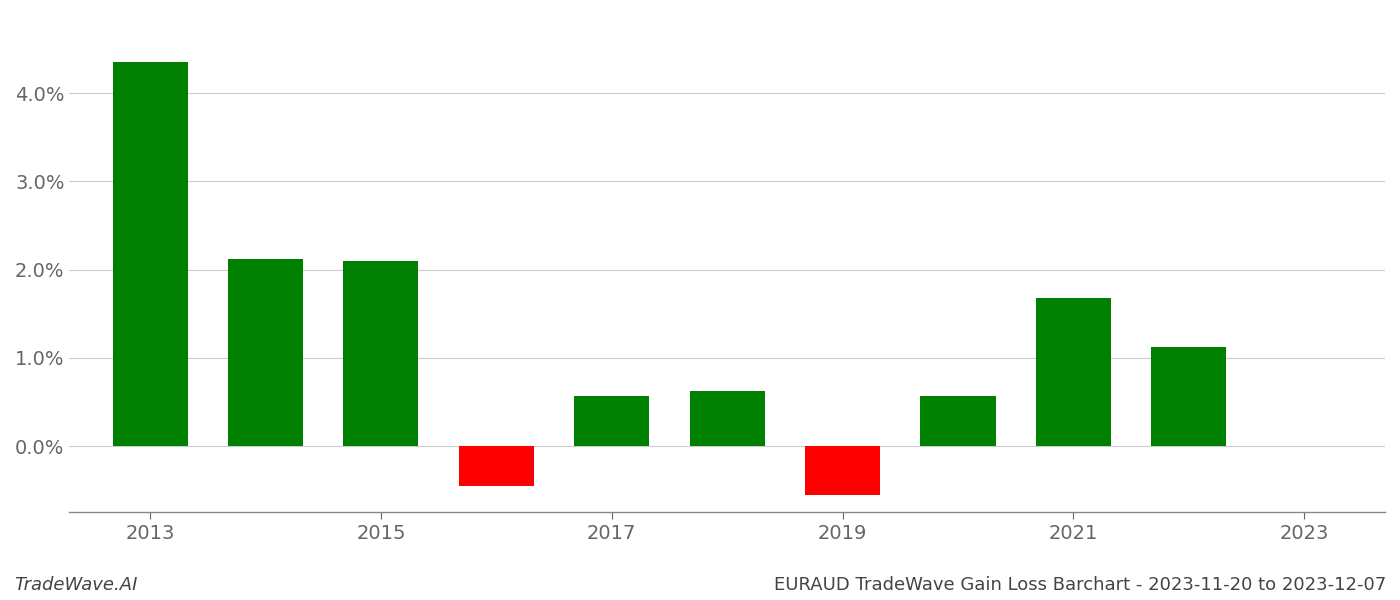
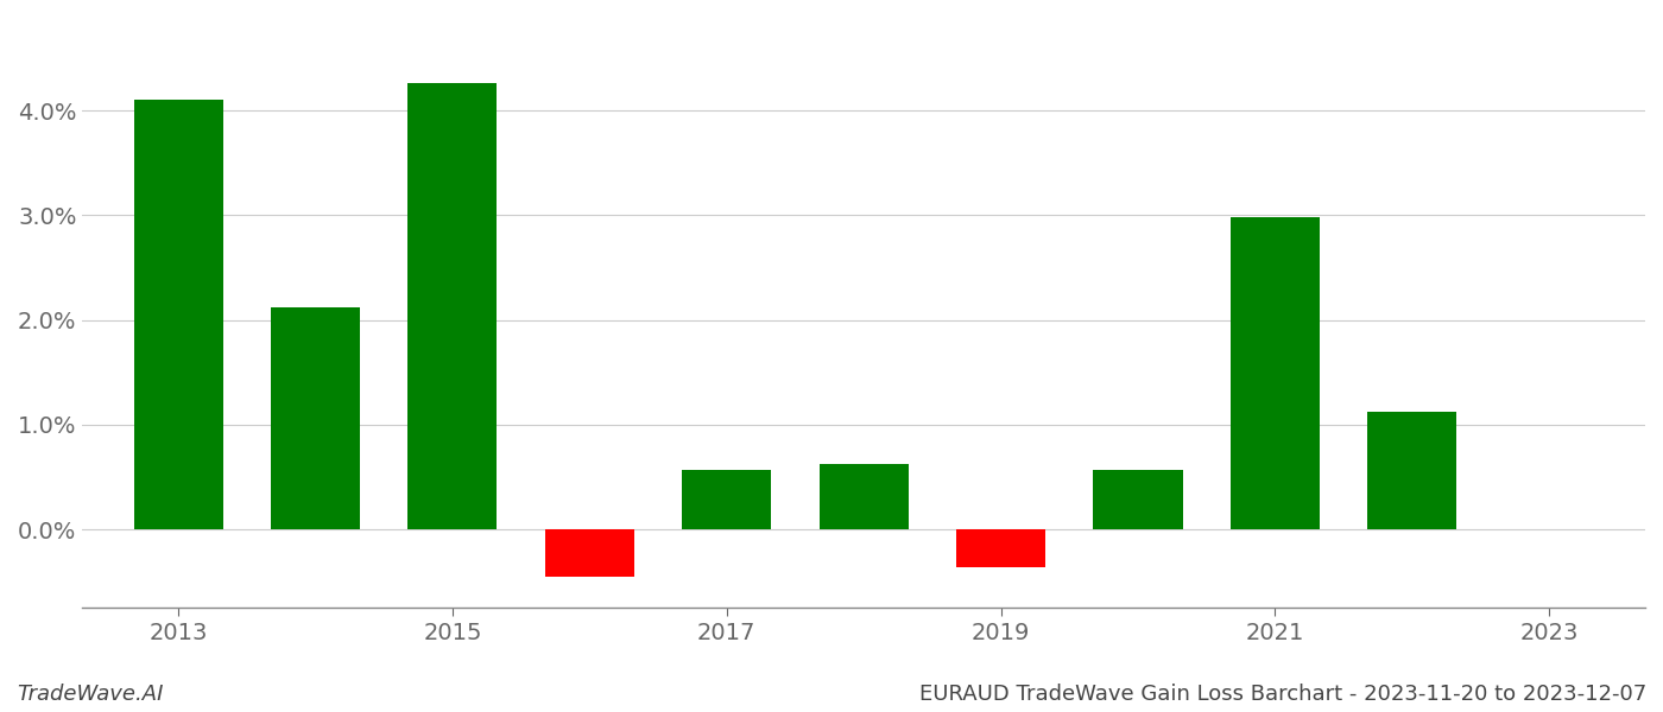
2013: 4.35% -> 4.10%
2015: 2.10% -> 4.26%
2019: -0.55% -> -0.36%
2021: 1.68% -> 2.98%
